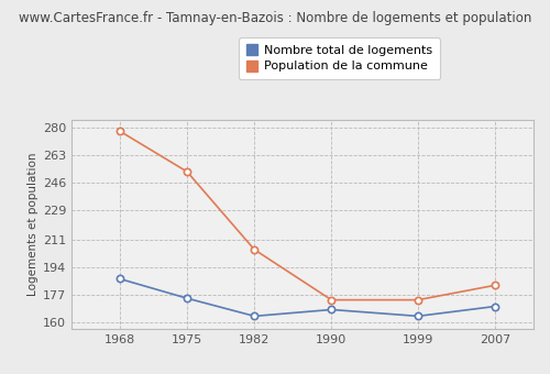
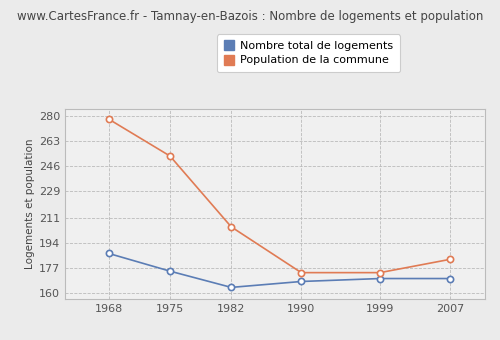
Nombre total de logements/1999: 164 -> 170
